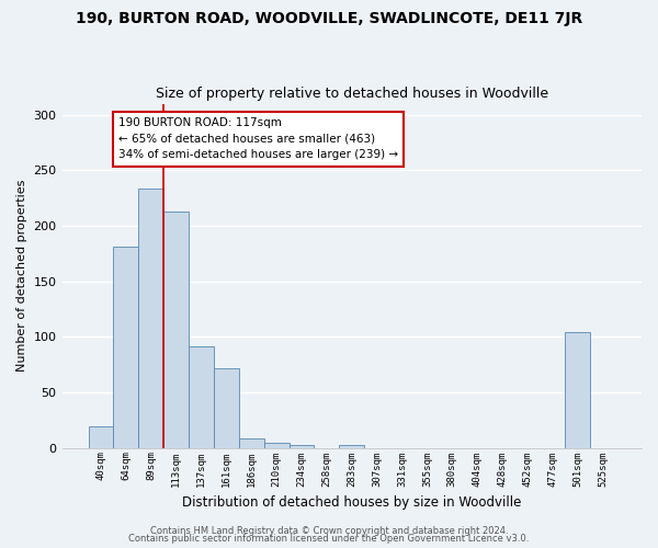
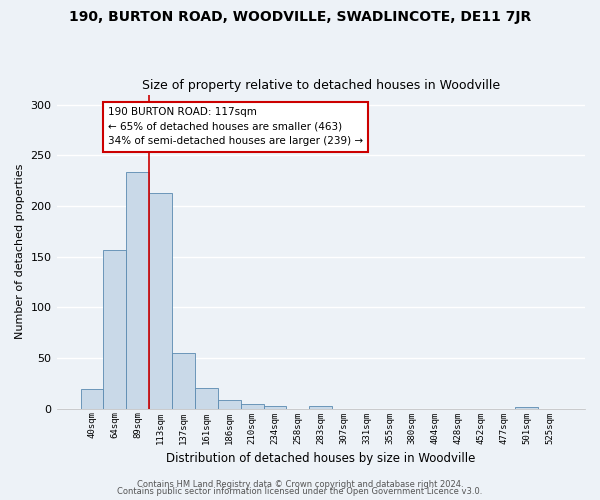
64sqm: 181 -> 157
137sqm: 91 -> 55
161sqm: 72 -> 20
501sqm: 104 -> 2
